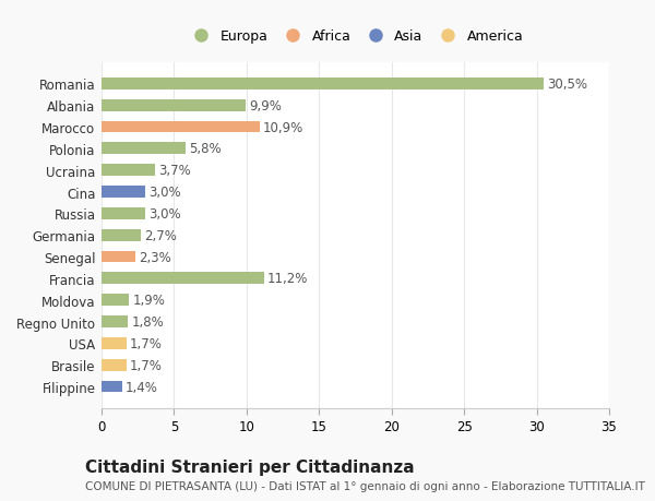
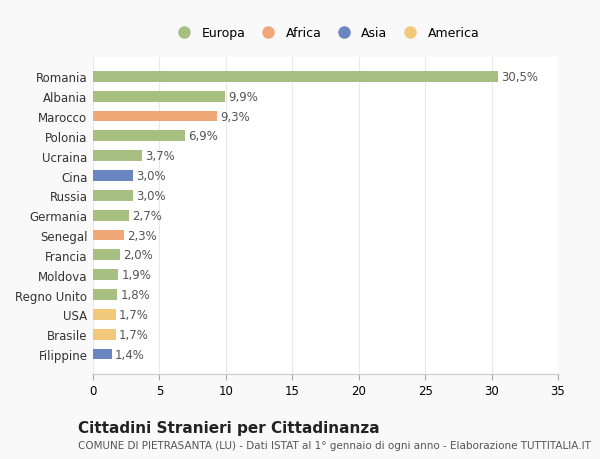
Marocco: 10,9% -> 9,3%
Polonia: 5,8% -> 6,9%
Francia: 11,2% -> 2,0%
